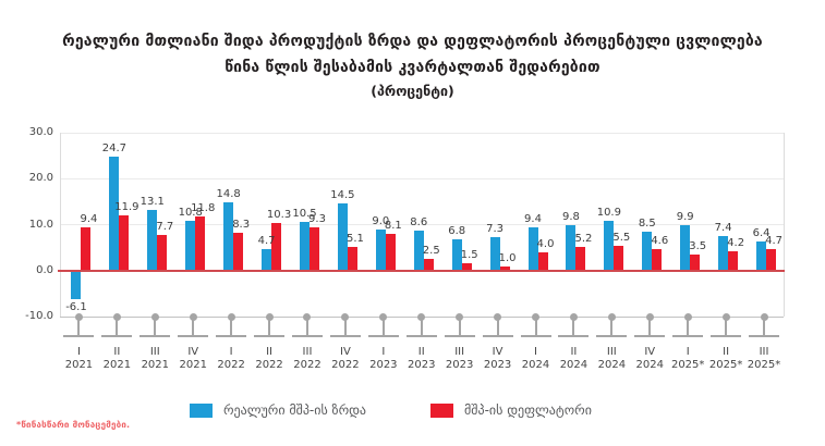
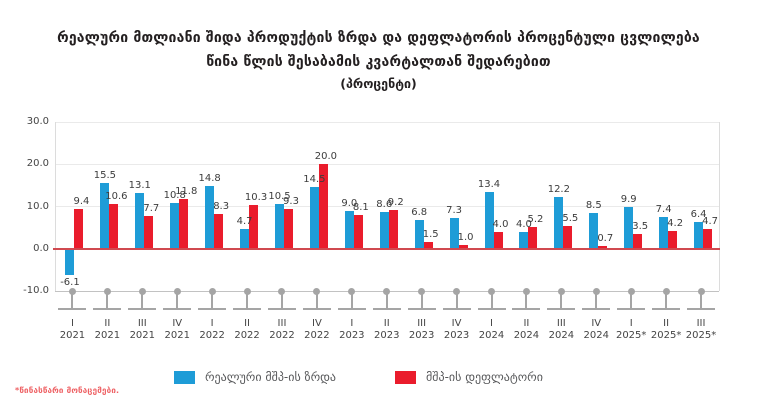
რეალური მშპ-ის ზრდა/II 2021: 24.7 -> 15.5
მშპ-ის დეფლატორი/II 2021: 11.9 -> 10.6
მშპ-ის დეფლატორი/IV 2022: 5.1 -> 20.0
მშპ-ის დეფლატორი/II 2023: 2.5 -> 9.2
რეალური მშპ-ის ზრდა/I 2024: 9.4 -> 13.4
რეალური მშპ-ის ზრდა/II 2024: 9.8 -> 4.0
რეალური მშპ-ის ზრდა/III 2024: 10.9 -> 12.2
მშპ-ის დეფლატორი/IV 2024: 4.6 -> 0.7
